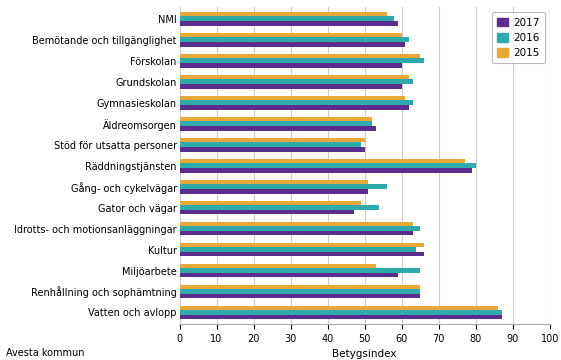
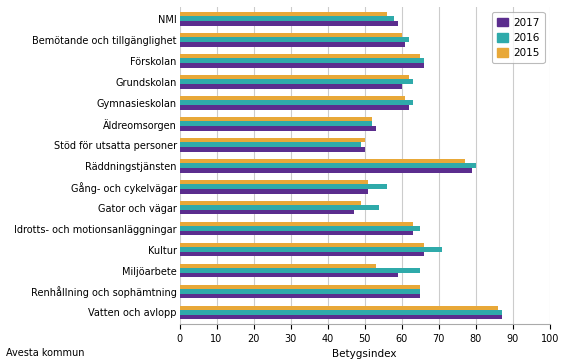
2017/Förskolan: 60 -> 66
2016/Kultur: 64 -> 71
